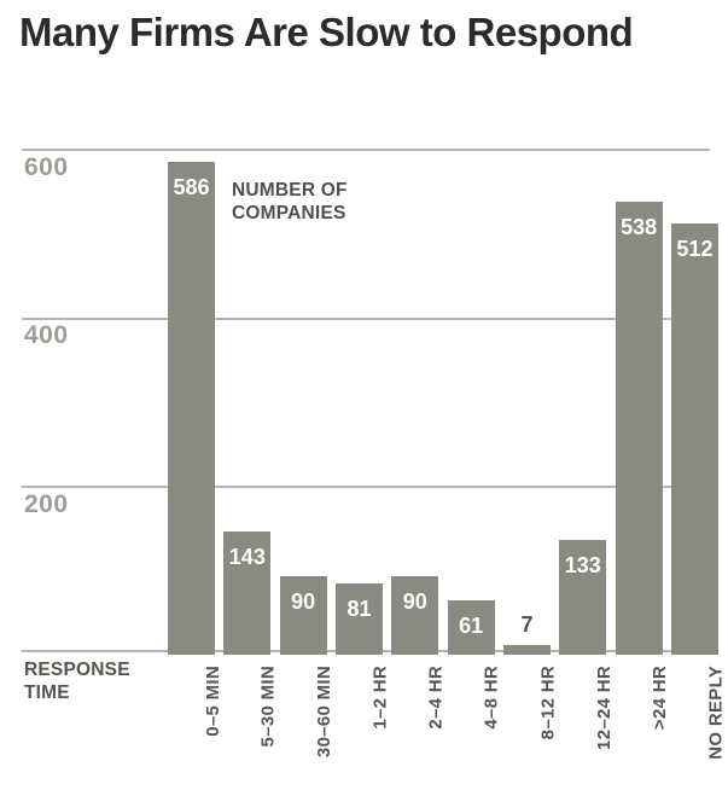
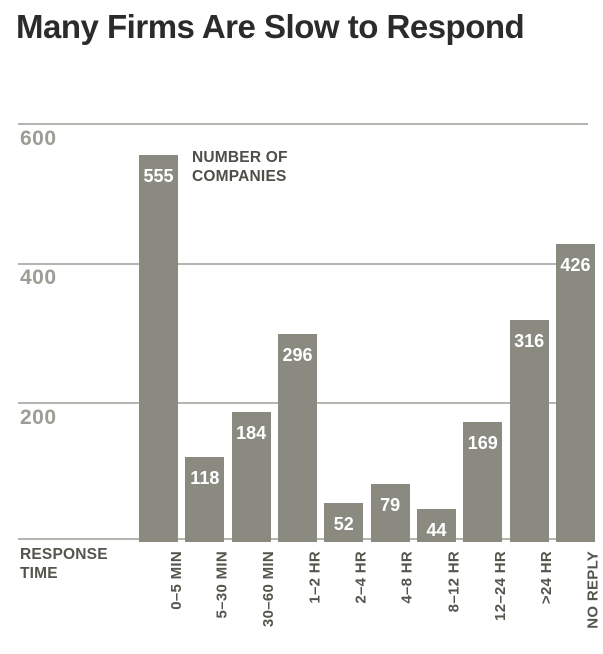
0–5 MIN: 586 -> 555
5–30 MIN: 143 -> 118
30–60 MIN: 90 -> 184
1–2 HR: 81 -> 296
2–4 HR: 90 -> 52
4–8 HR: 61 -> 79
8–12 HR: 7 -> 44
12–24 HR: 133 -> 169
>24 HR: 538 -> 316
NO REPLY: 512 -> 426
